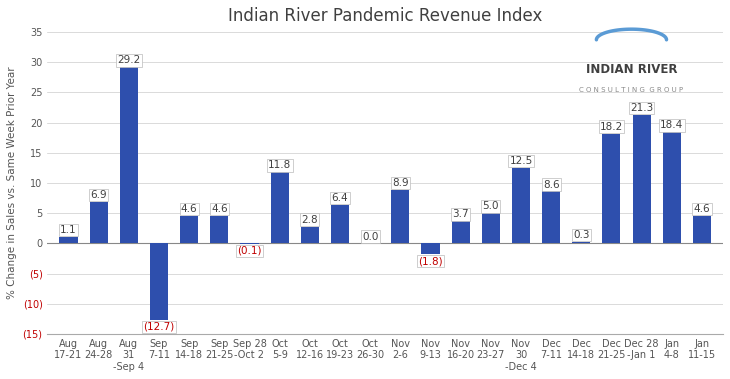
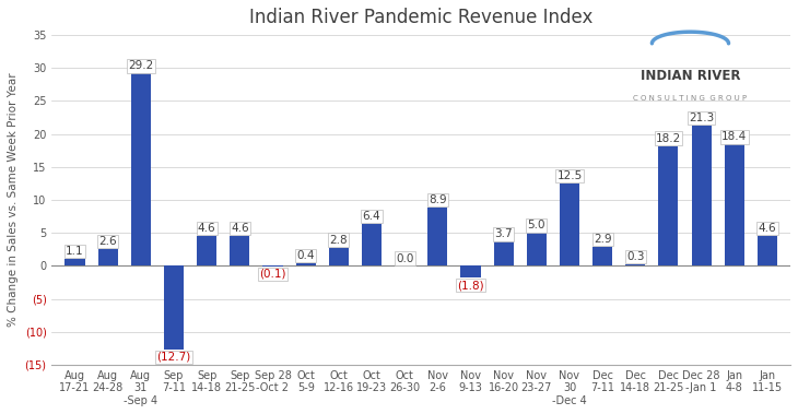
Aug 24-28: 6.9 -> 2.6
Oct 5-9: 11.8 -> 0.4
Dec 7-11: 8.6 -> 2.9
